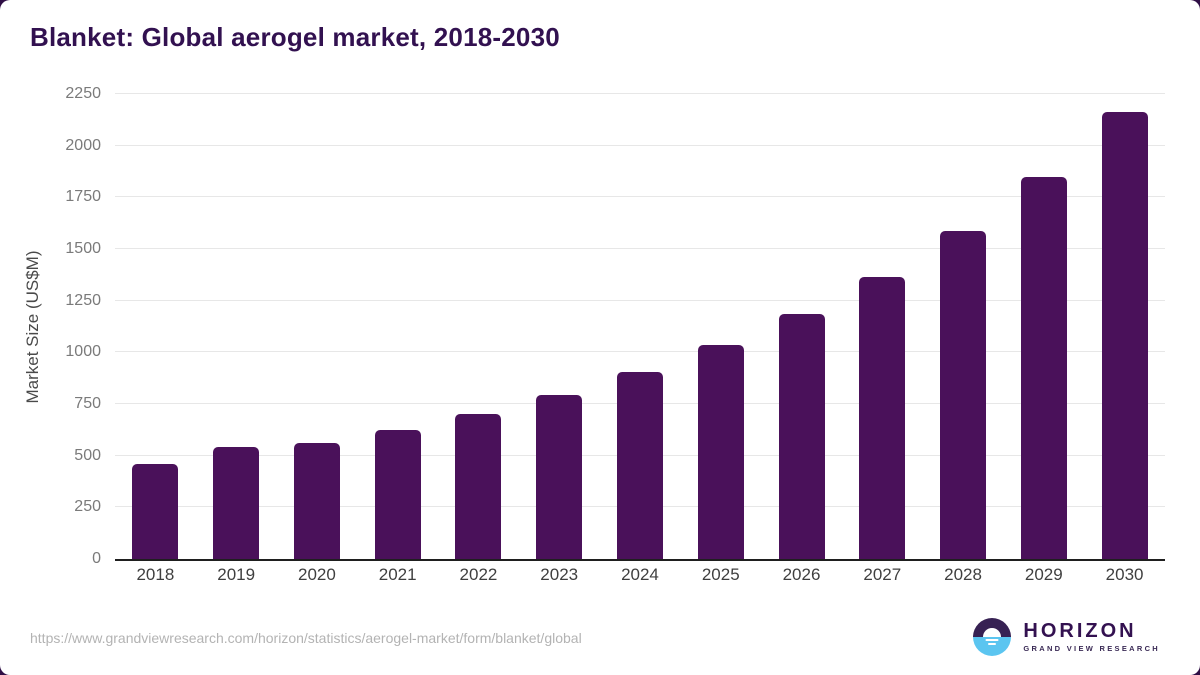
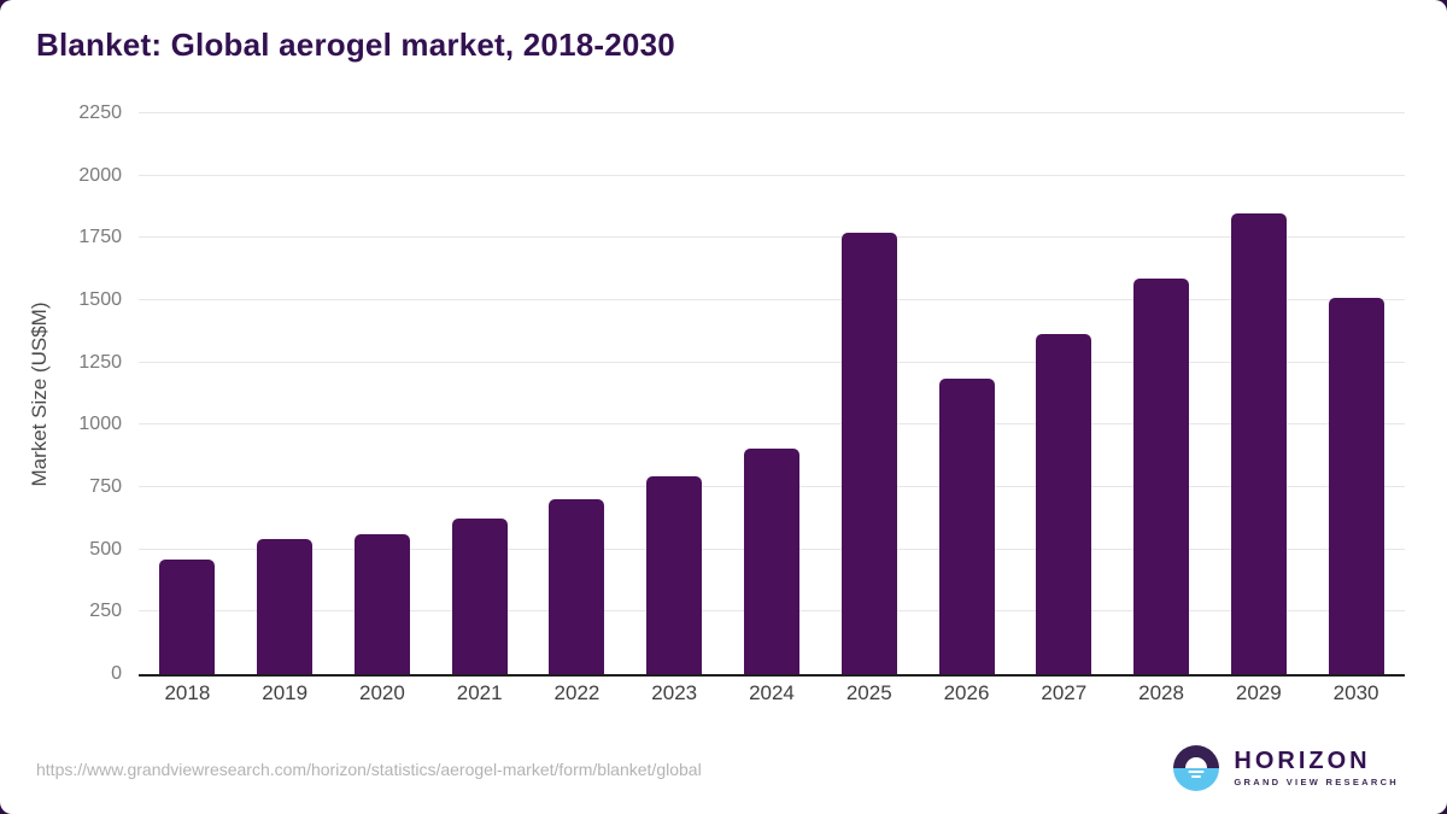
2025: 1040 -> 1770
2030: 2160 -> 1510
